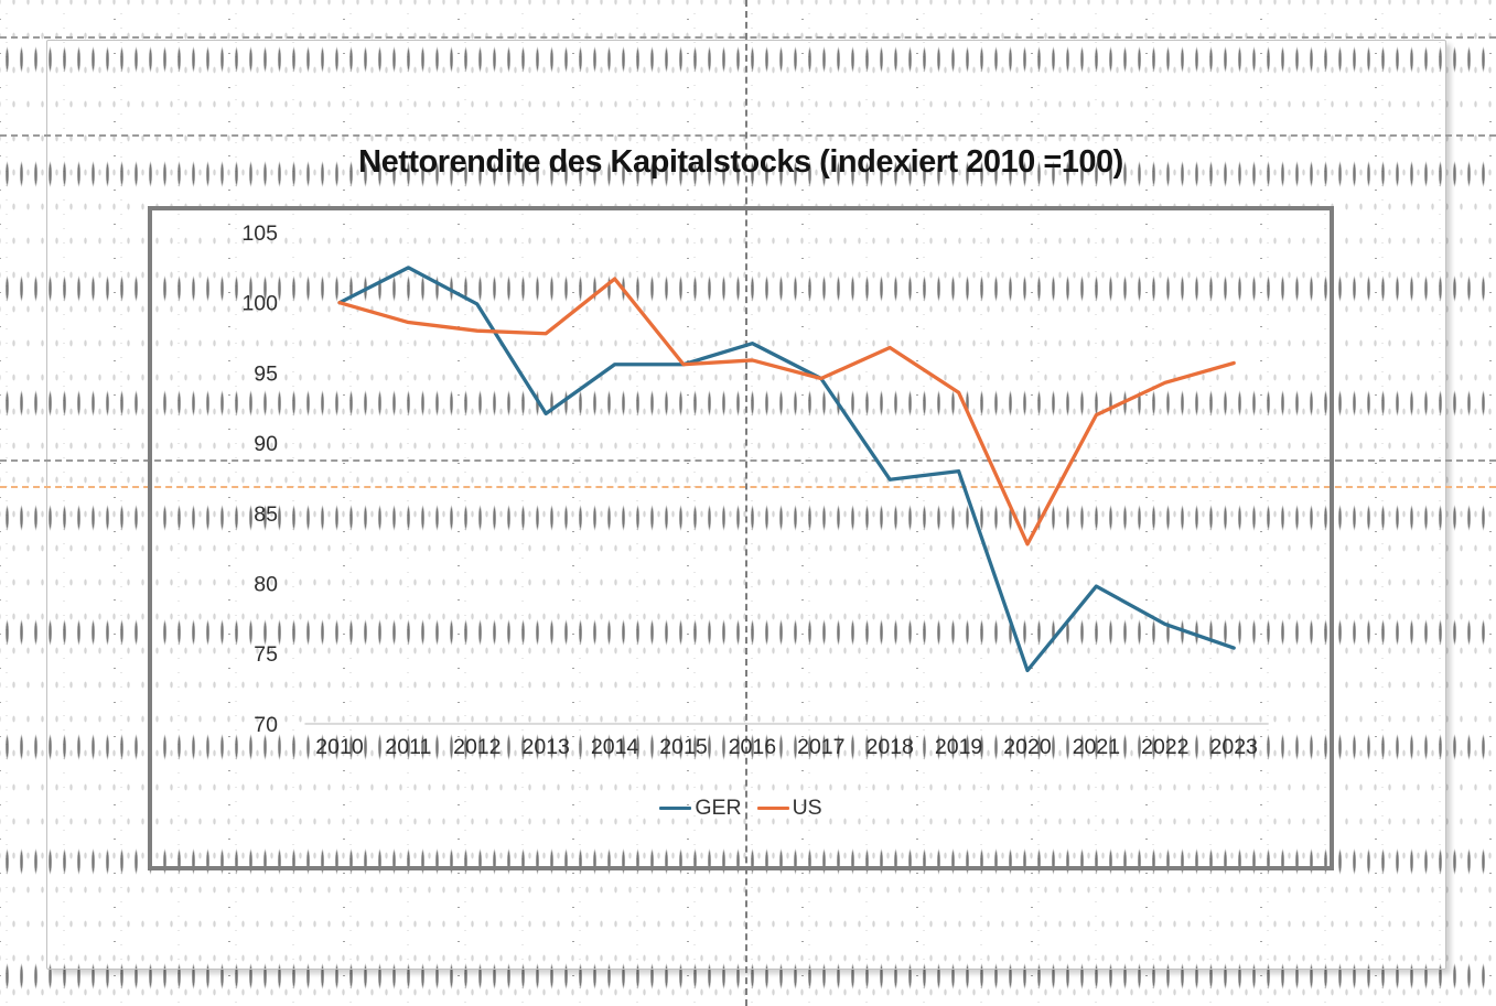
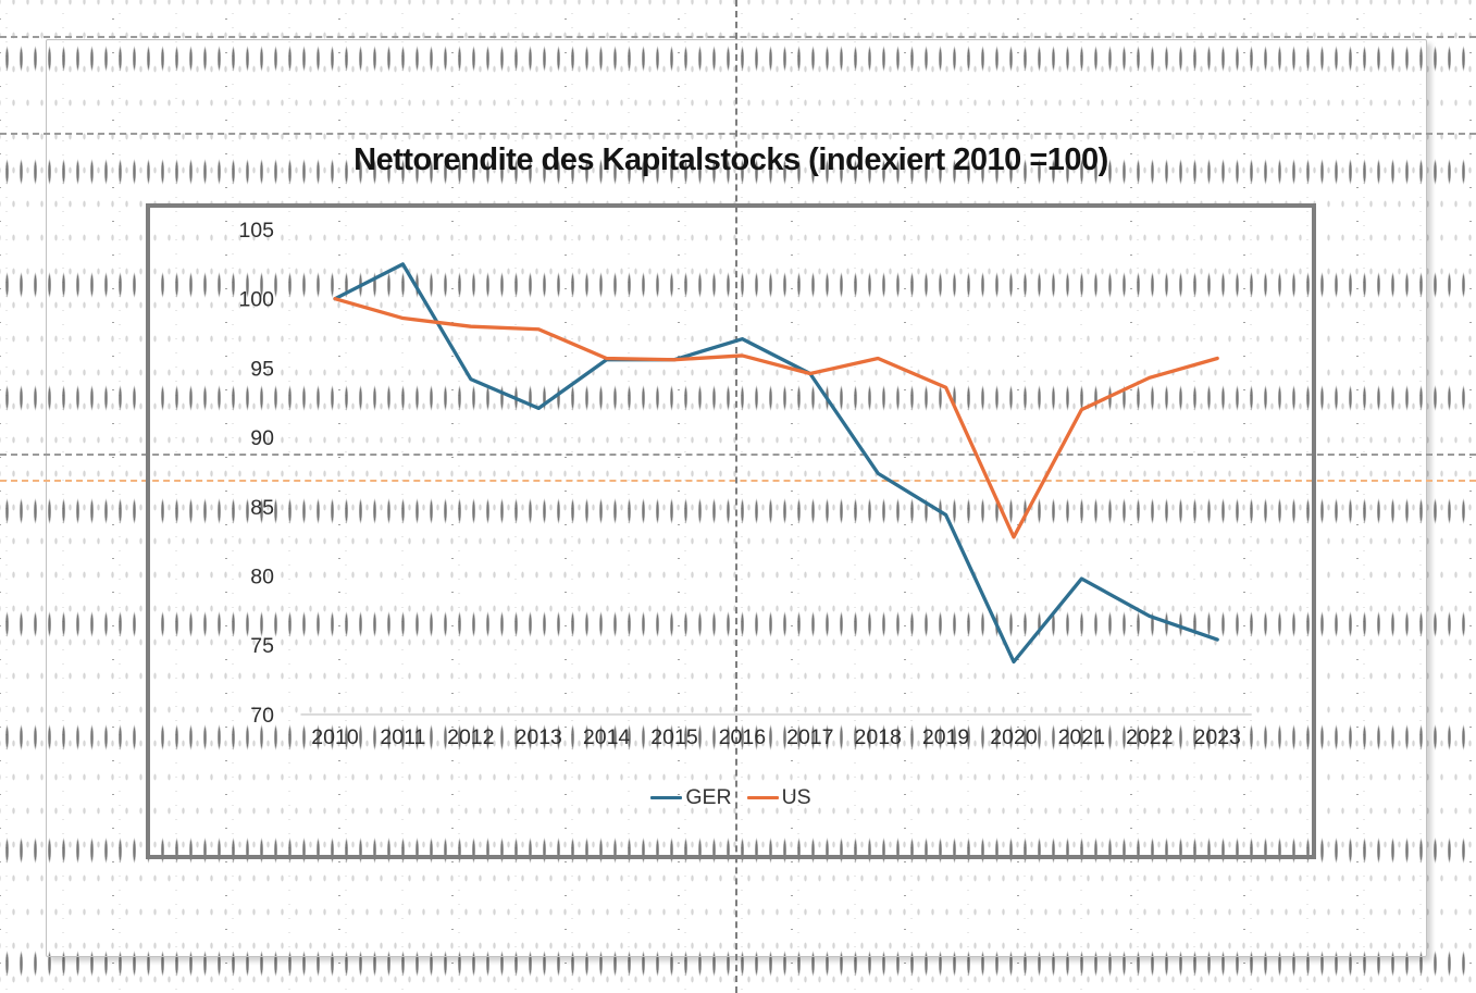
GER/2012: 99.9 -> 94.2
US/2014: 101.7 -> 95.7
US/2018: 96.8 -> 95.7
GER/2019: 88.0 -> 84.4
